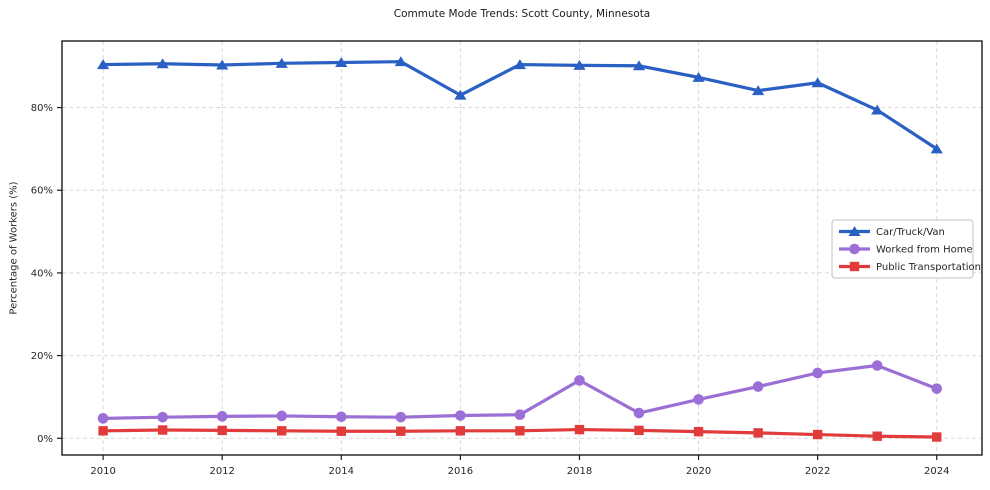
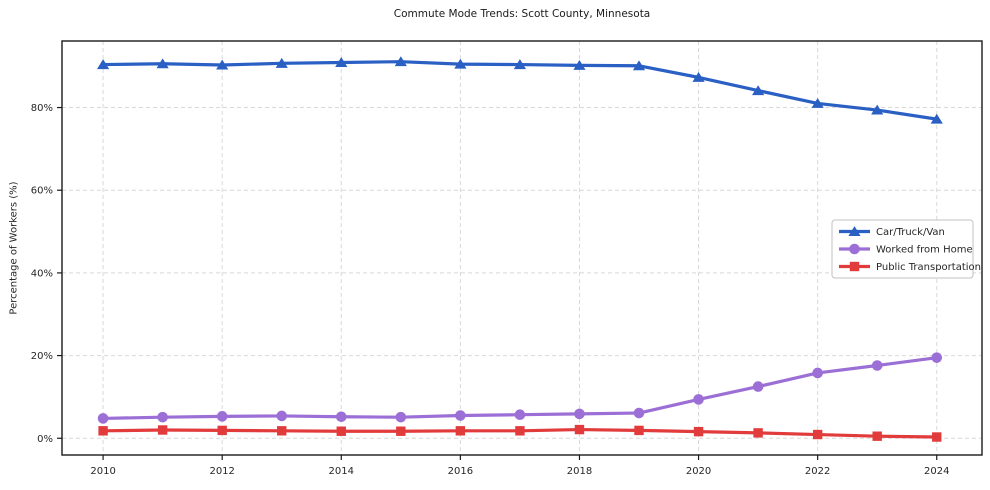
Car/Truck/Van/2016: 83% -> 90%
Worked from Home/2018: 14% -> 6%
Car/Truck/Van/2022: 86% -> 81%
Car/Truck/Van/2024: 70% -> 77%
Worked from Home/2024: 12% -> 20%
